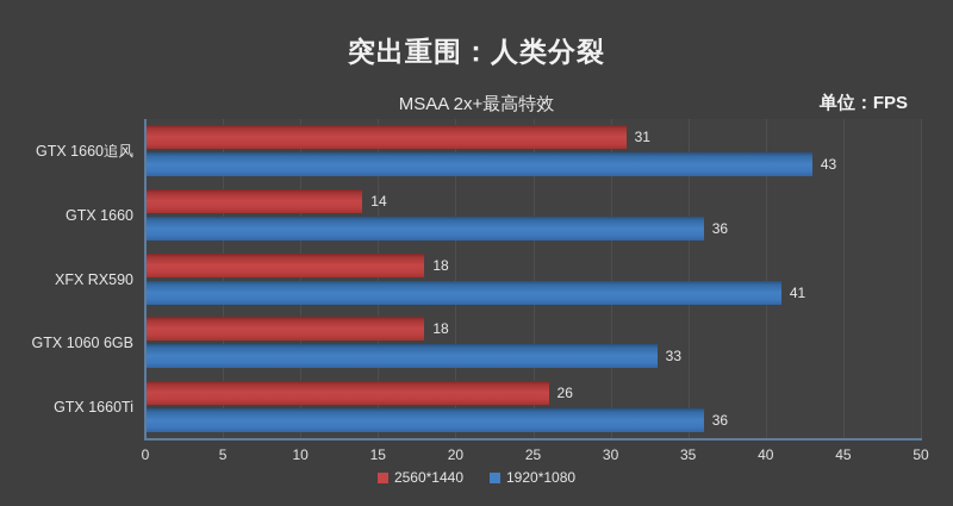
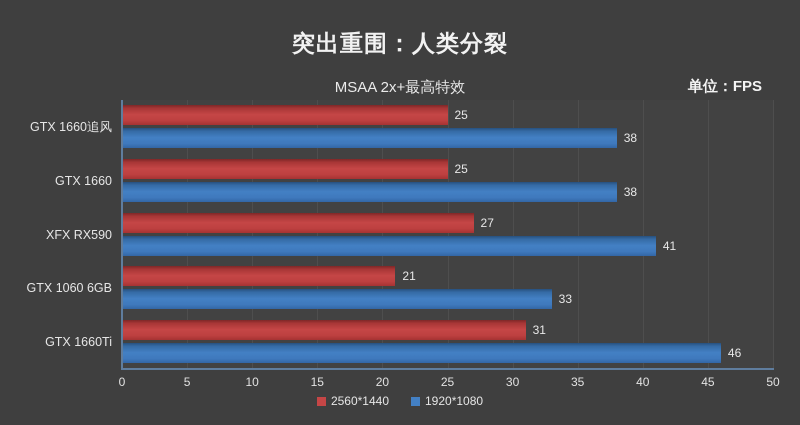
2560*1440/GTX 1660追风: 31 -> 25
1920*1080/GTX 1660追风: 43 -> 38
2560*1440/GTX 1660: 14 -> 25
1920*1080/GTX 1660: 36 -> 38
2560*1440/XFX RX590: 18 -> 27
2560*1440/GTX 1060 6GB: 18 -> 21
2560*1440/GTX 1660Ti: 26 -> 31
1920*1080/GTX 1660Ti: 36 -> 46
